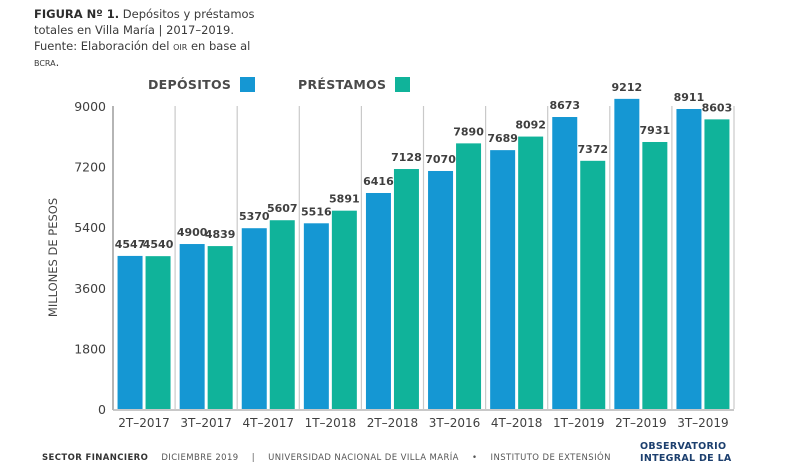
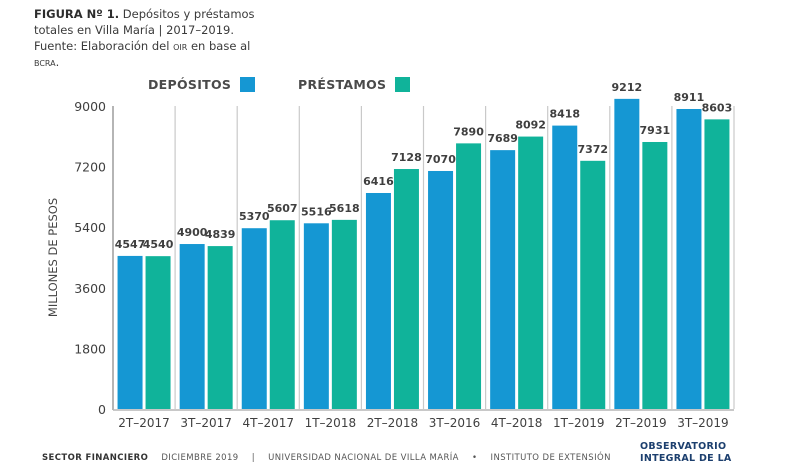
PRÉSTAMOS/1T–2018: 5891 -> 5618
DEPÓSITOS/1T–2019: 8673 -> 8418
